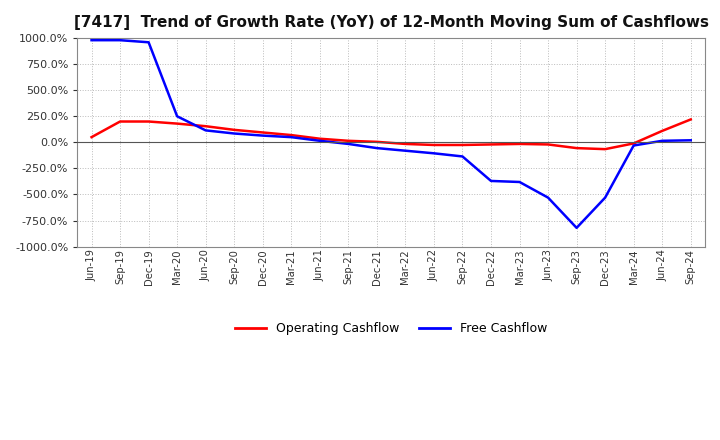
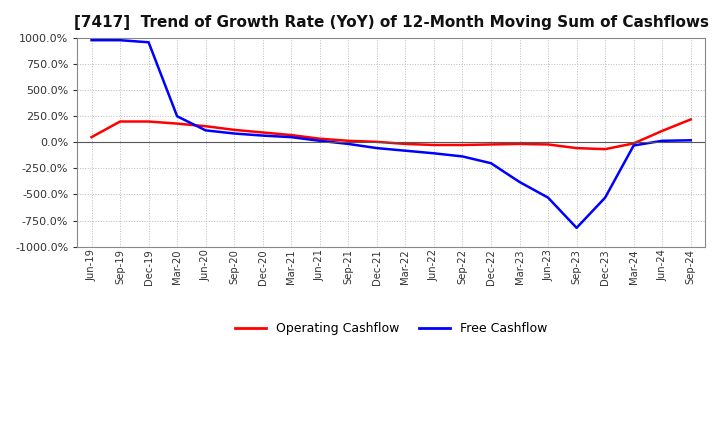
Free Cashflow/Dec-22: -370% -> -200%
